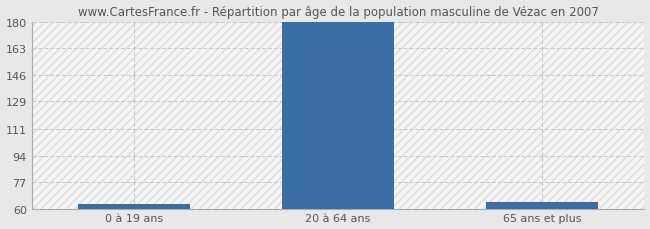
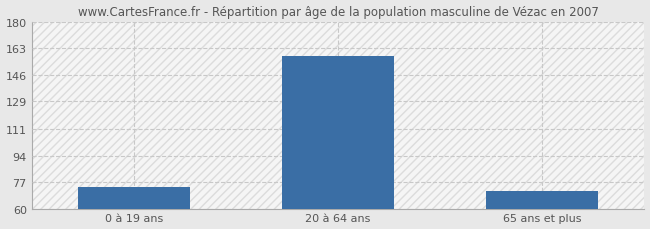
0 à 19 ans: 63 -> 74
20 à 64 ans: 180 -> 158
65 ans et plus: 64 -> 71
